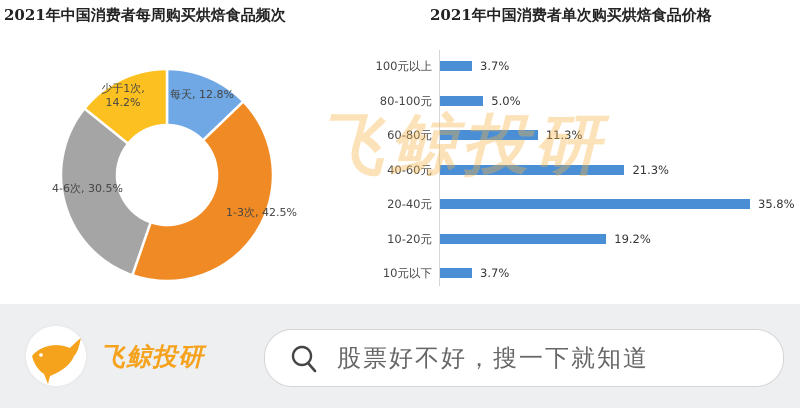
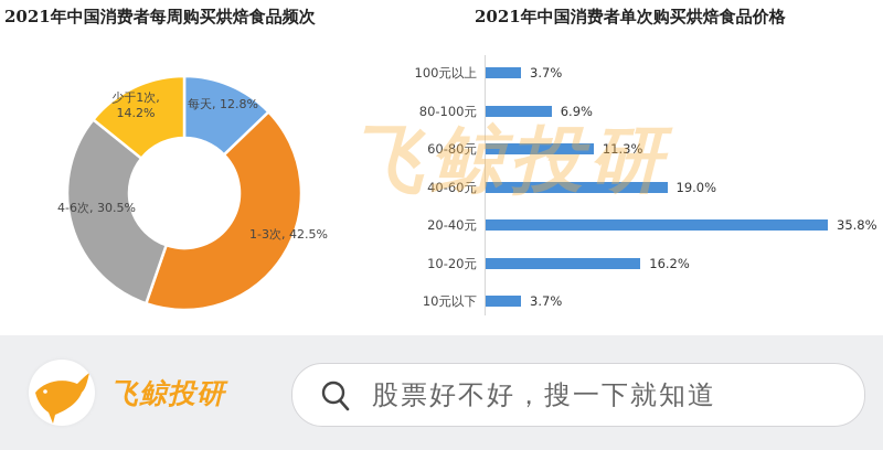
2021年中国消费者单次购买烘焙食品价格/80-100元: 5.0% -> 6.9%
2021年中国消费者单次购买烘焙食品价格/40-60元: 21.3% -> 19.0%
2021年中国消费者单次购买烘焙食品价格/10-20元: 19.2% -> 16.2%
